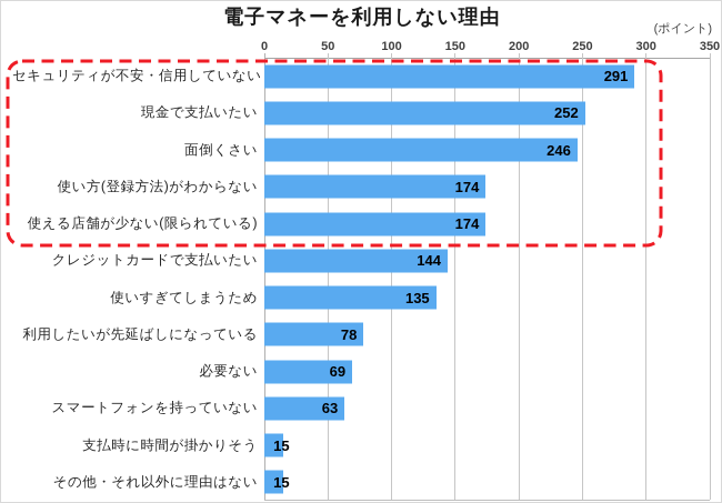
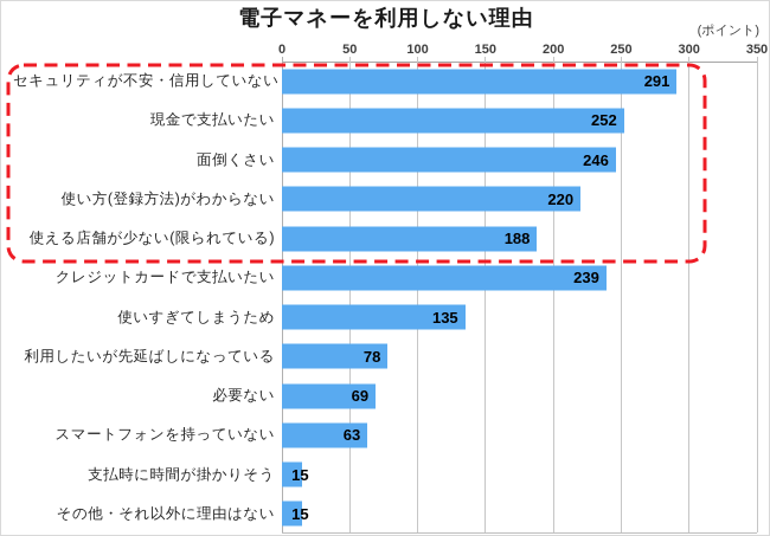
使い方(登録方法)がわからない: 174 -> 220
使える店舗が少ない(限られている): 174 -> 188
クレジットカードで支払いたい: 144 -> 239
